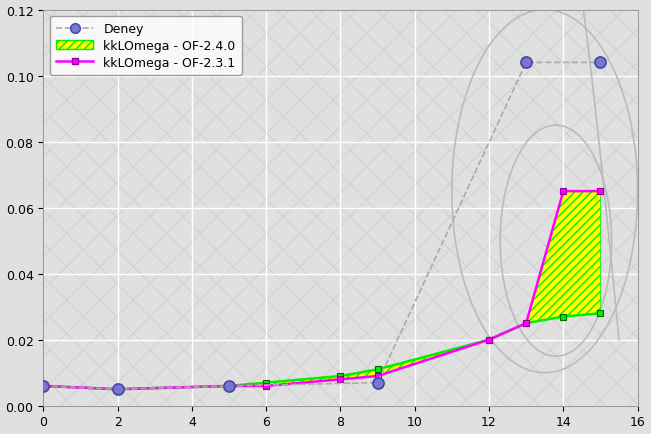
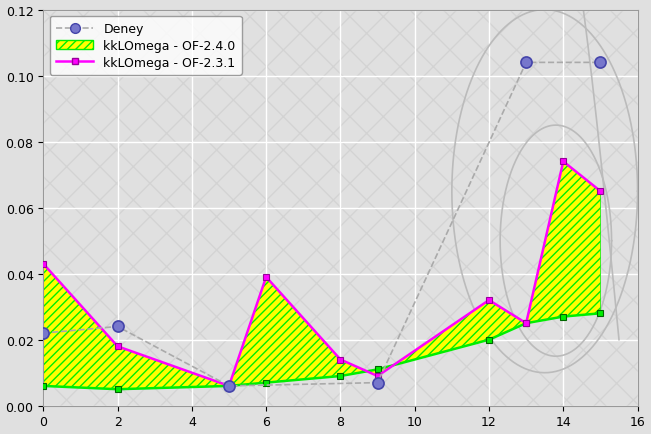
Deney/0: 0.006 -> 0.022
kkLOmega - OF-2.3.1/0: 0.006 -> 0.043
Deney/2: 0.005 -> 0.024
kkLOmega - OF-2.3.1/2: 0.005 -> 0.018
kkLOmega - OF-2.3.1/6: 0.006 -> 0.039
kkLOmega - OF-2.3.1/8: 0.008 -> 0.014
kkLOmega - OF-2.3.1/12: 0.020 -> 0.032
kkLOmega - OF-2.3.1/14: 0.065 -> 0.074
